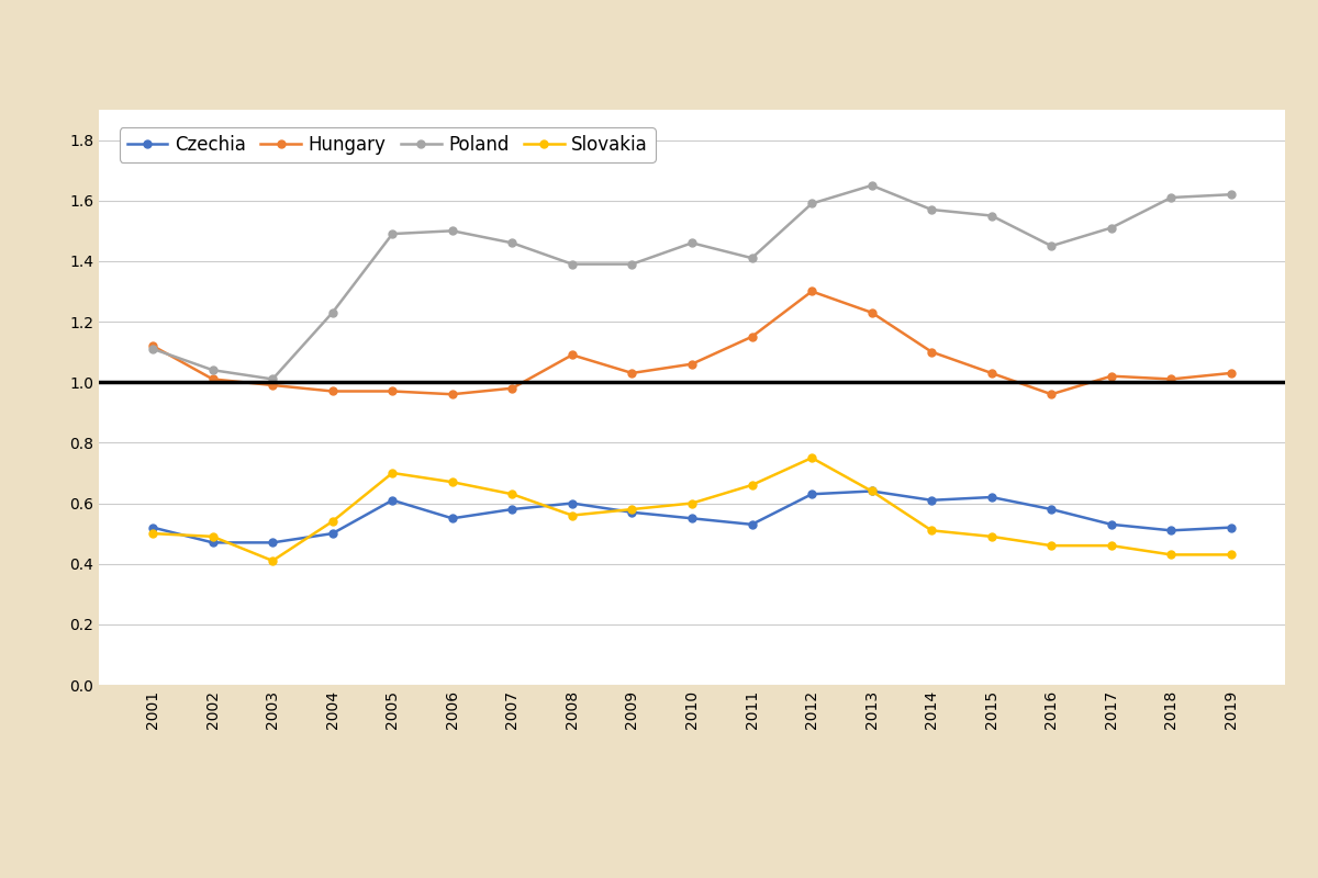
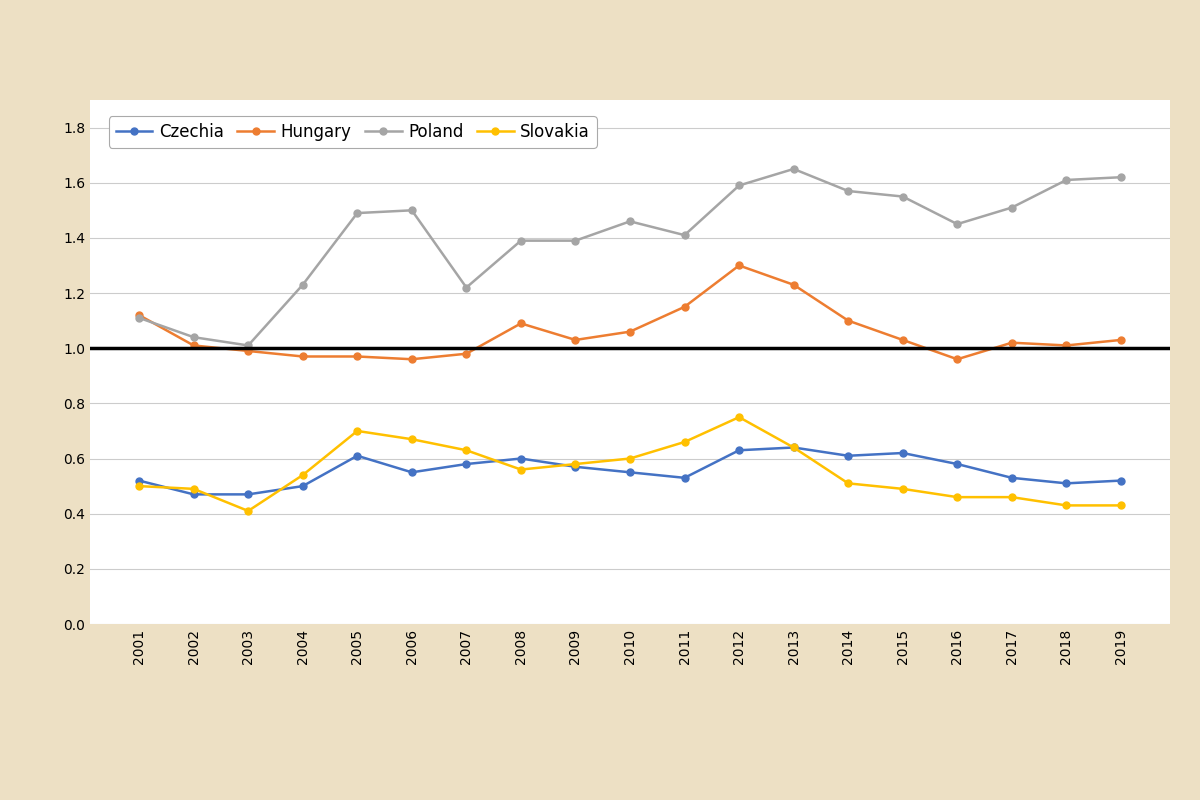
Poland/2007: 1.46 -> 1.22
